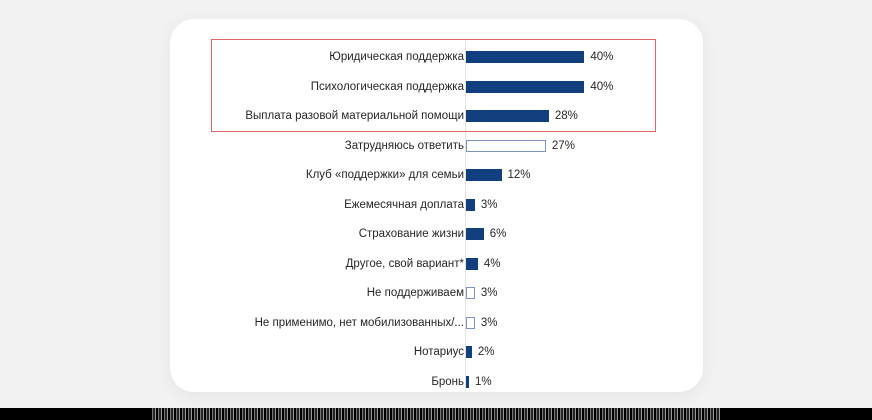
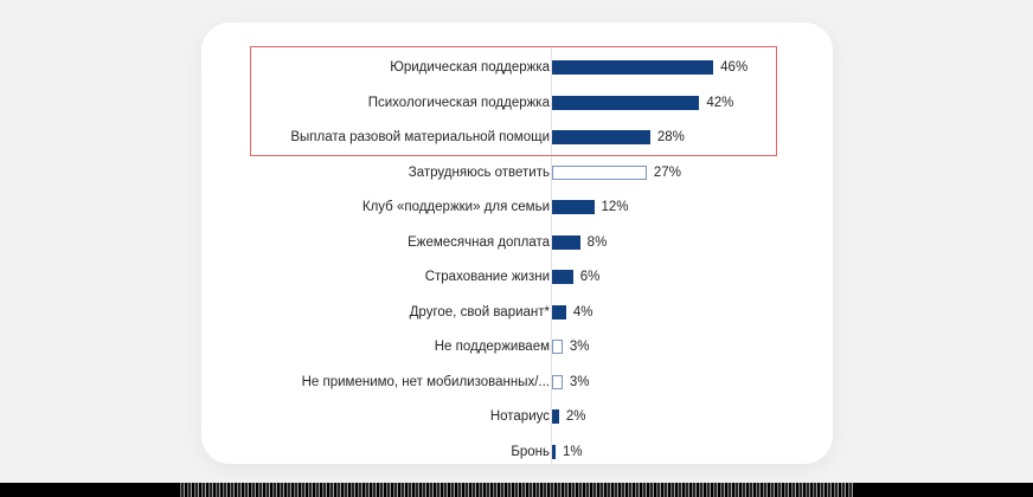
Юридическая поддержка: 40% -> 46%
Психологическая поддержка: 40% -> 42%
Ежемесячная доплата: 3% -> 8%
